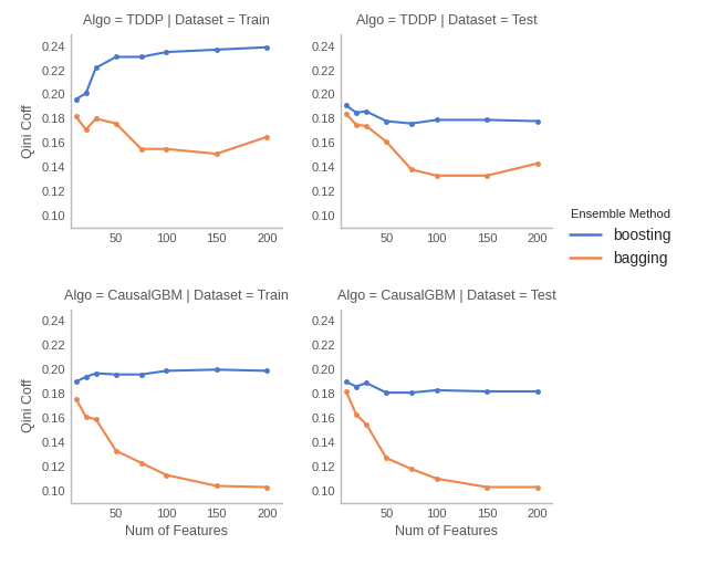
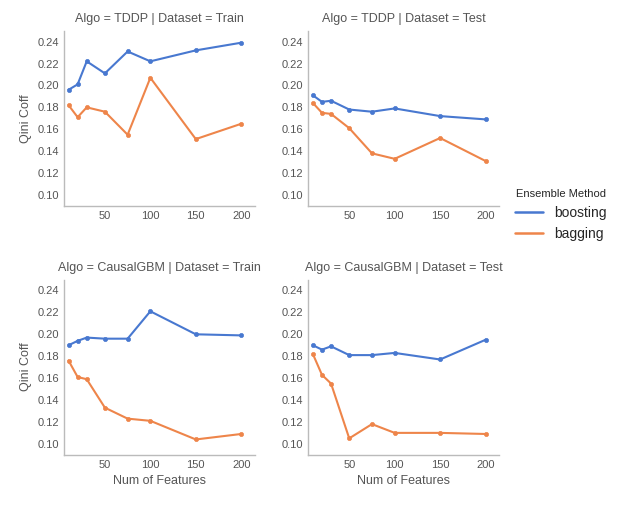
Algo = TDDP | Dataset = Train/boosting/50: 0.231 -> 0.211
Algo = TDDP | Dataset = Train/boosting/100: 0.235 -> 0.222
Algo = TDDP | Dataset = Train/bagging/100: 0.155 -> 0.207
Algo = TDDP | Dataset = Train/boosting/150: 0.237 -> 0.232
Algo = TDDP | Dataset = Test/boosting/150: 0.179 -> 0.172
Algo = TDDP | Dataset = Test/bagging/150: 0.133 -> 0.152
Algo = TDDP | Dataset = Test/boosting/200: 0.178 -> 0.169
Algo = TDDP | Dataset = Test/bagging/200: 0.143 -> 0.131
Algo = CausalGBM | Dataset = Train/boosting/100: 0.199 -> 0.221
Algo = CausalGBM | Dataset = Train/bagging/100: 0.113 -> 0.121
Algo = CausalGBM | Dataset = Train/bagging/200: 0.103 -> 0.109
Algo = CausalGBM | Dataset = Test/bagging/50: 0.127 -> 0.105
Algo = CausalGBM | Dataset = Test/boosting/150: 0.182 -> 0.177
Algo = CausalGBM | Dataset = Test/bagging/150: 0.103 -> 0.110
Algo = CausalGBM | Dataset = Test/boosting/200: 0.182 -> 0.195
Algo = CausalGBM | Dataset = Test/bagging/200: 0.103 -> 0.109
